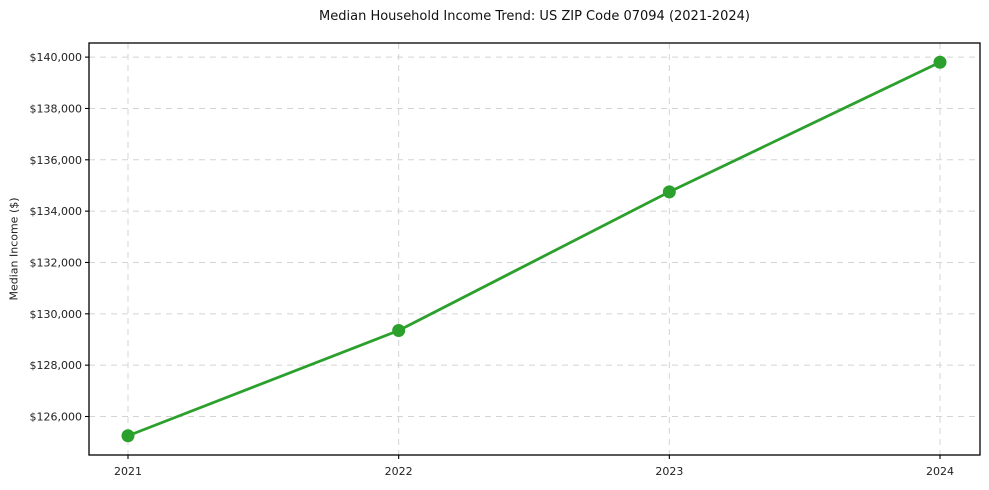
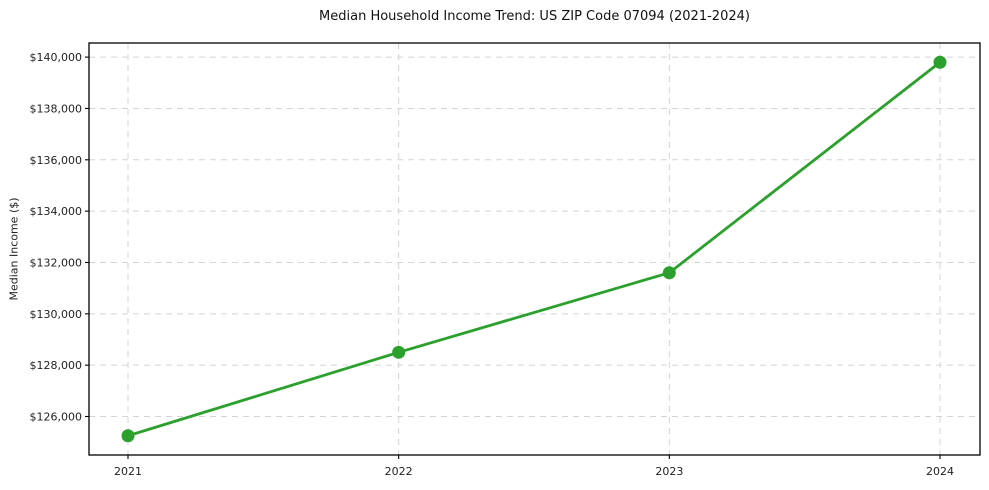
2022: $129400 -> $128500
2023: $134800 -> $131600
